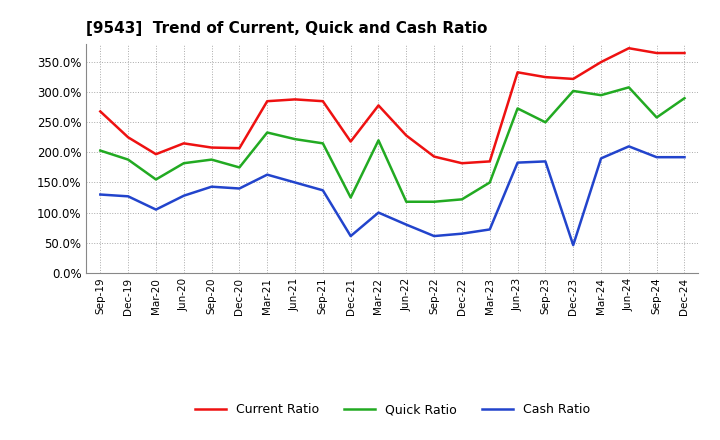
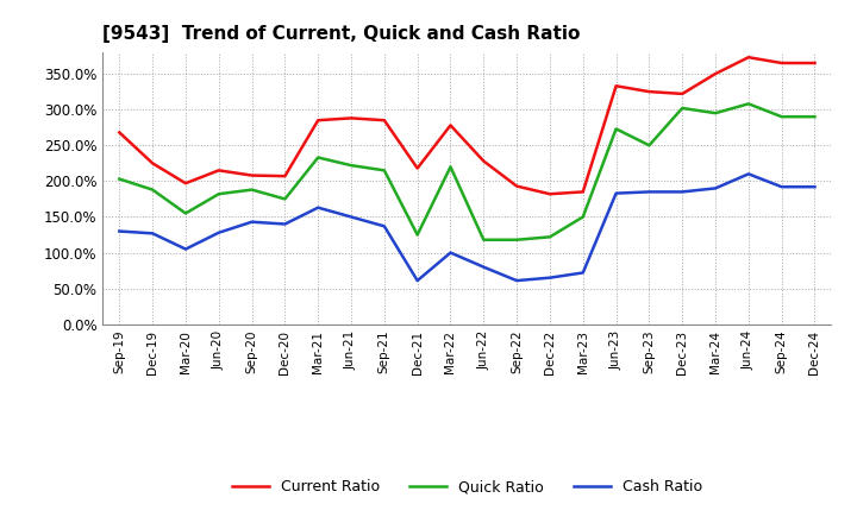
Cash Ratio/Dec-23: 46% -> 185%
Quick Ratio/Sep-24: 258% -> 290%
